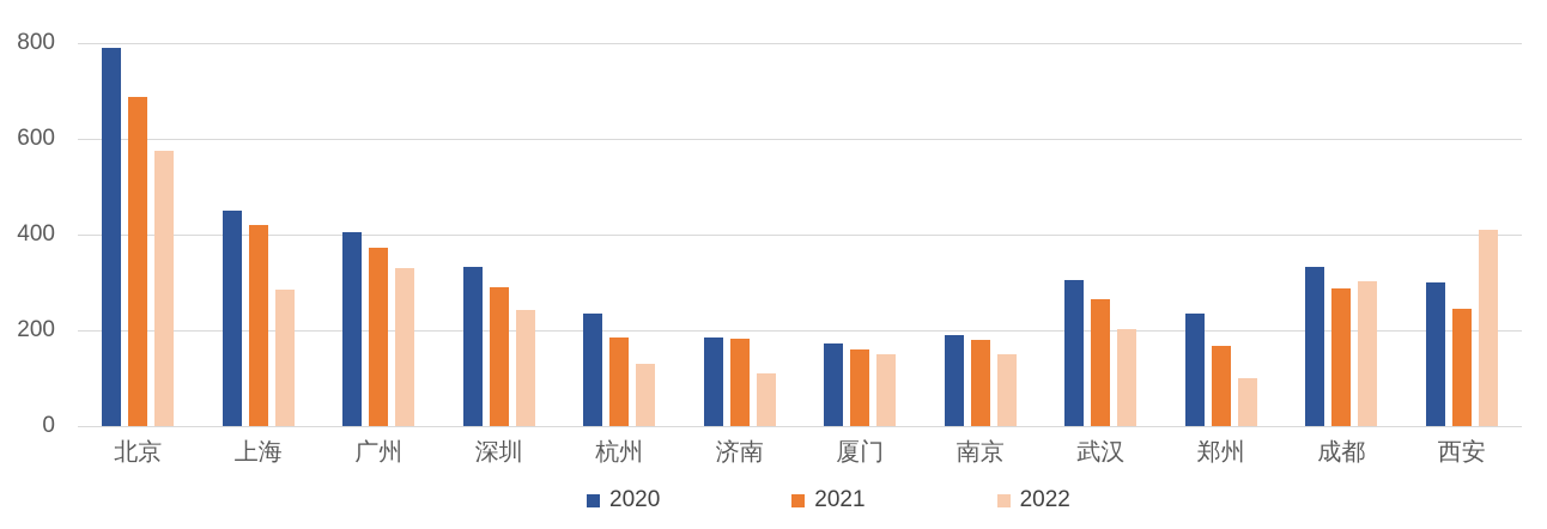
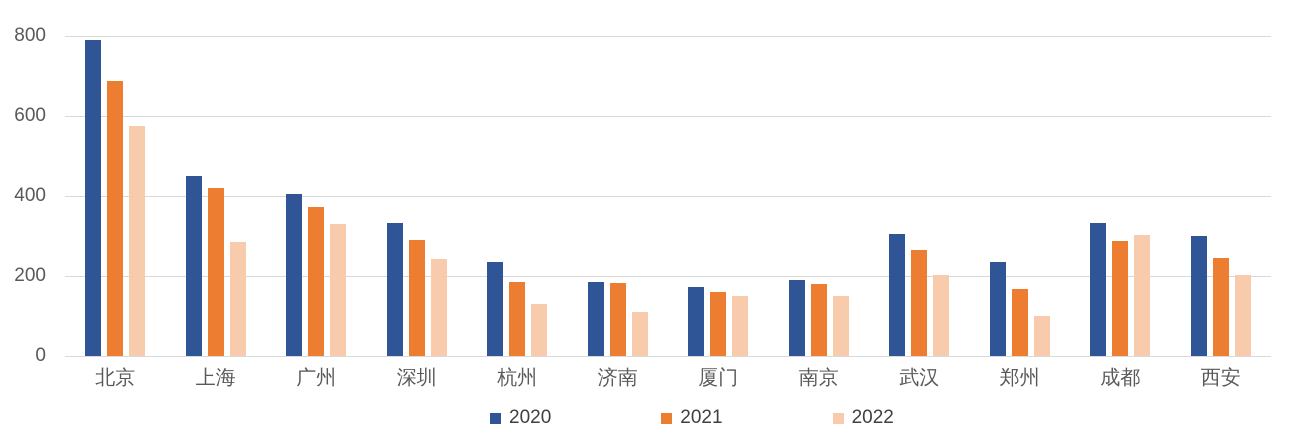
2022/西安: 410 -> 200
